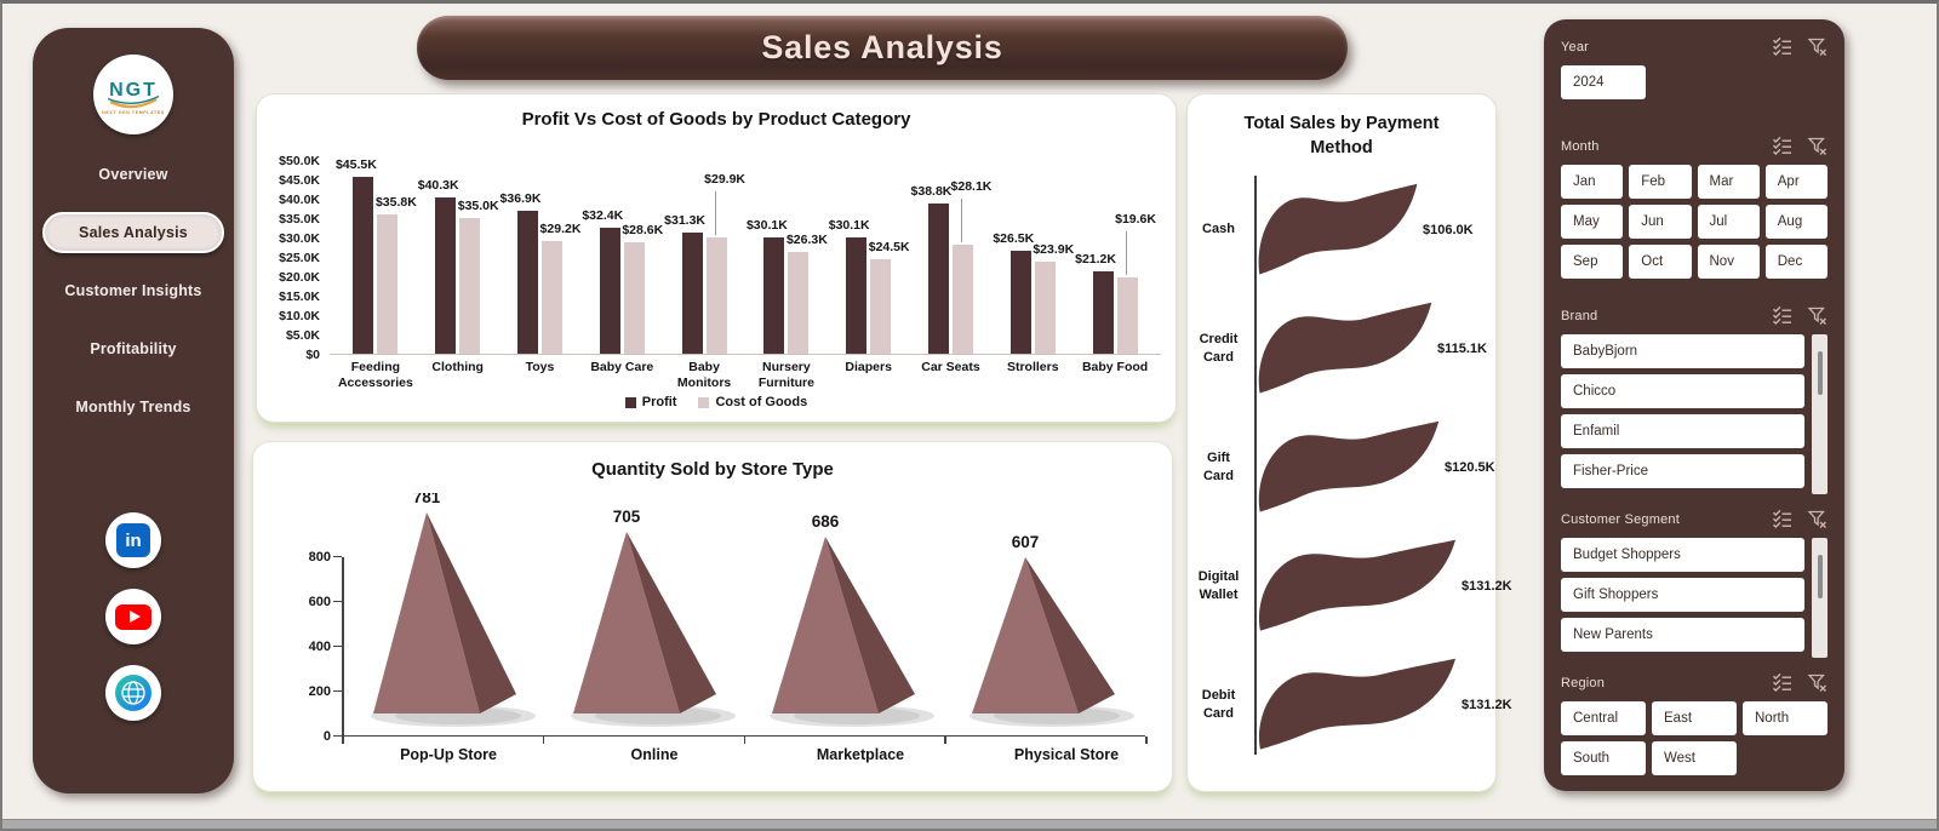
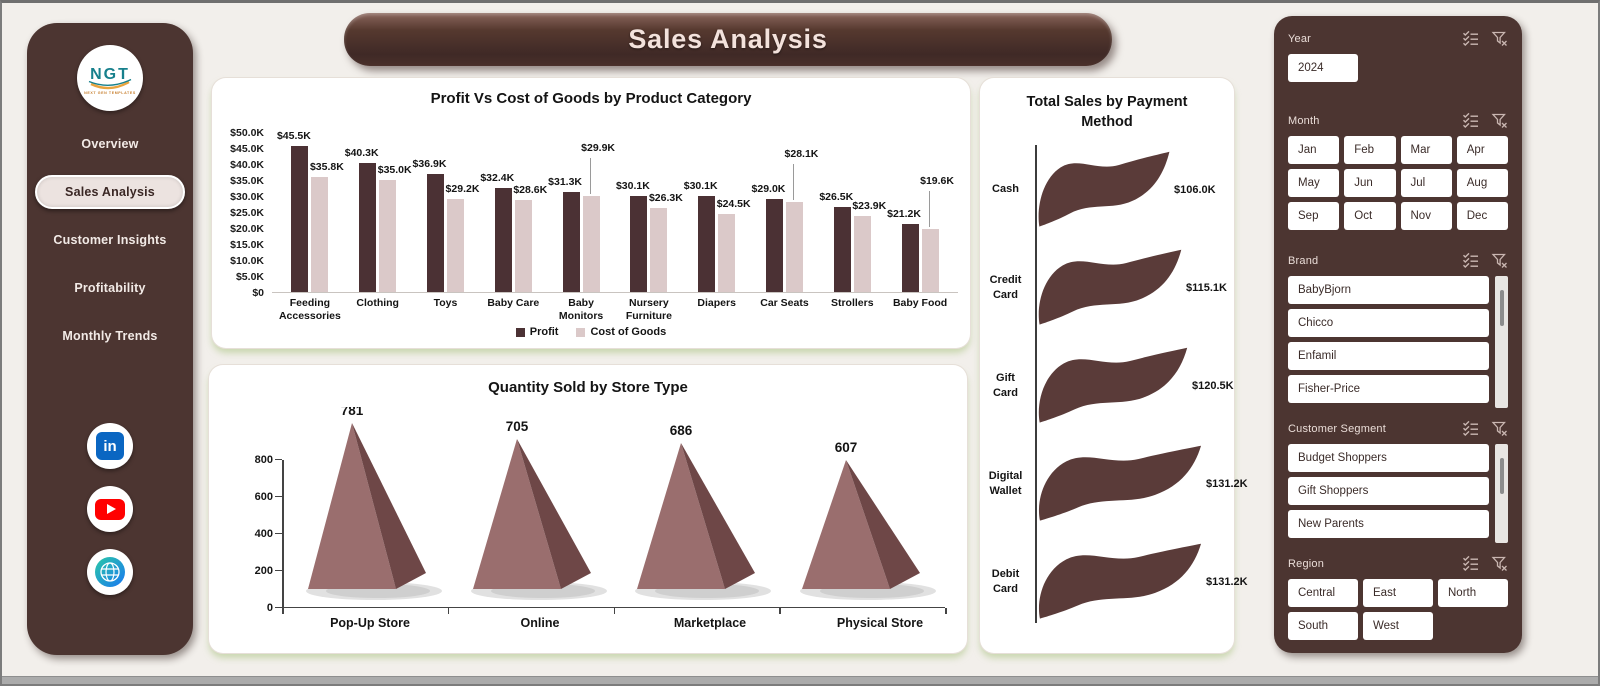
Profit Vs Cost of Goods by Product Category/Profit/Car Seats: $38.8K -> $29.0K
